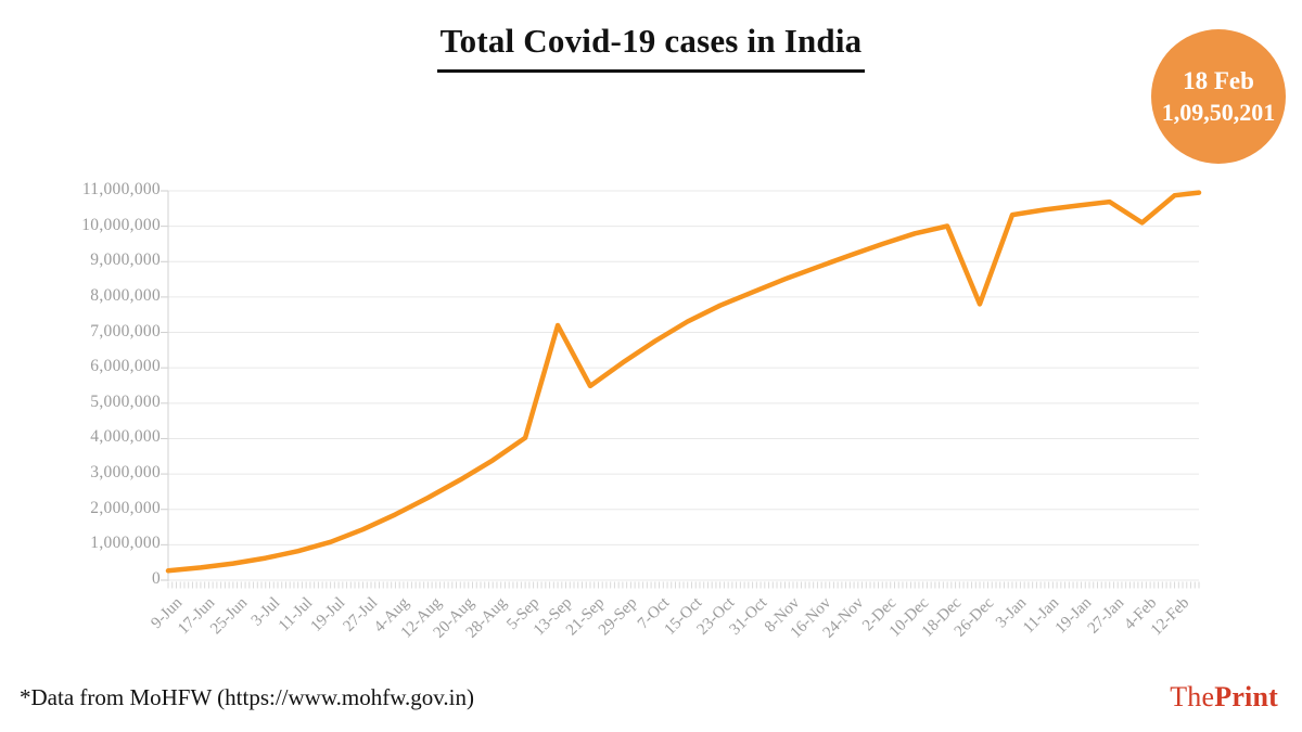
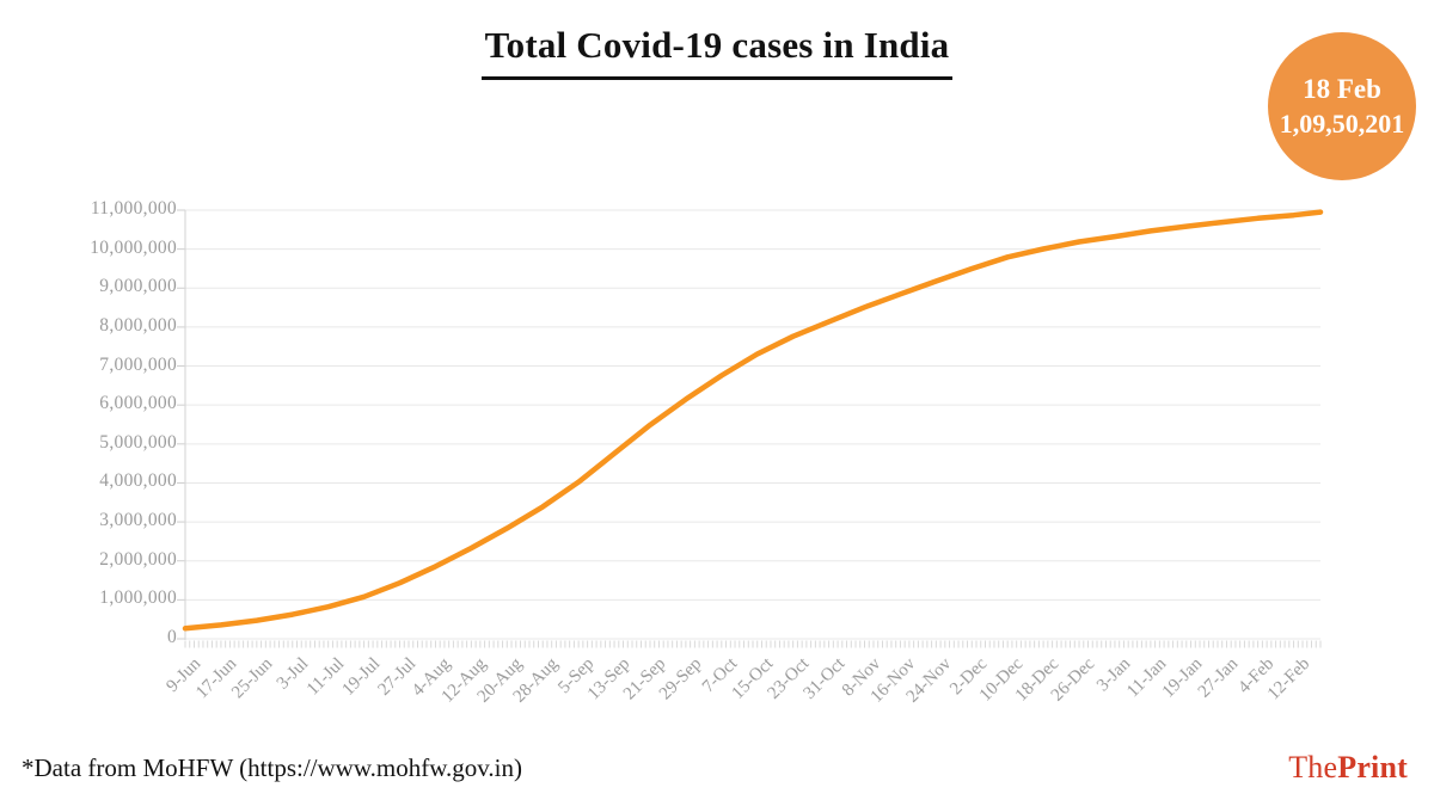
13-Sep: 7200000 -> 4800000
26-Dec: 7800000 -> 10200000
4-Feb: 10100000 -> 10800000
